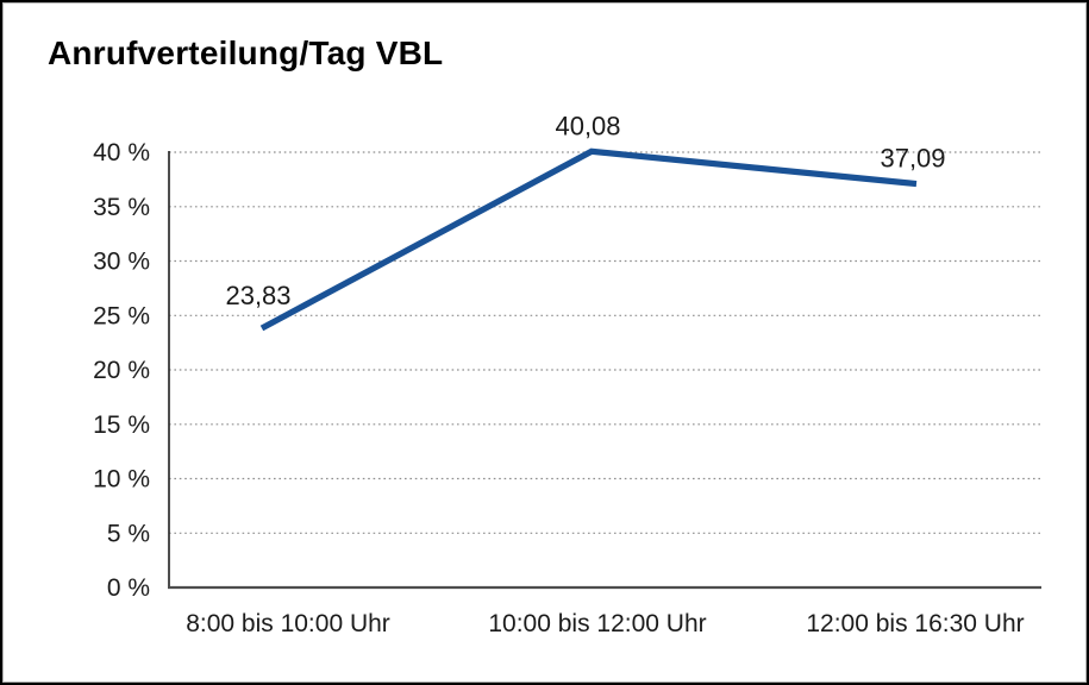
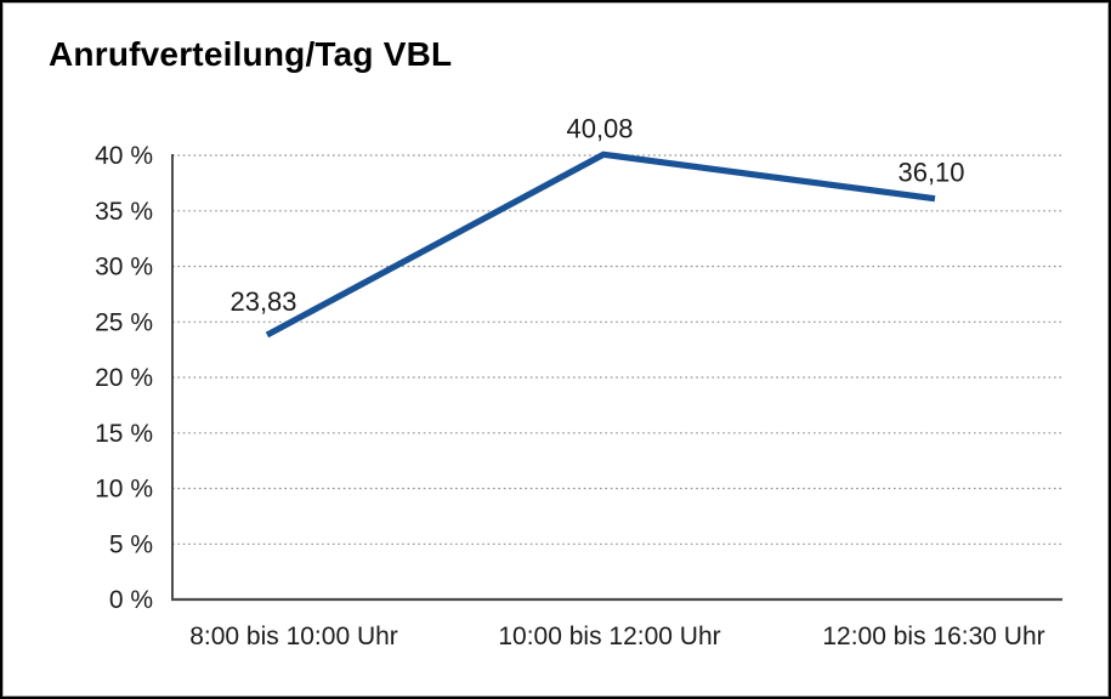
12:00 bis 16:30 Uhr: 37,09 -> 36,10
